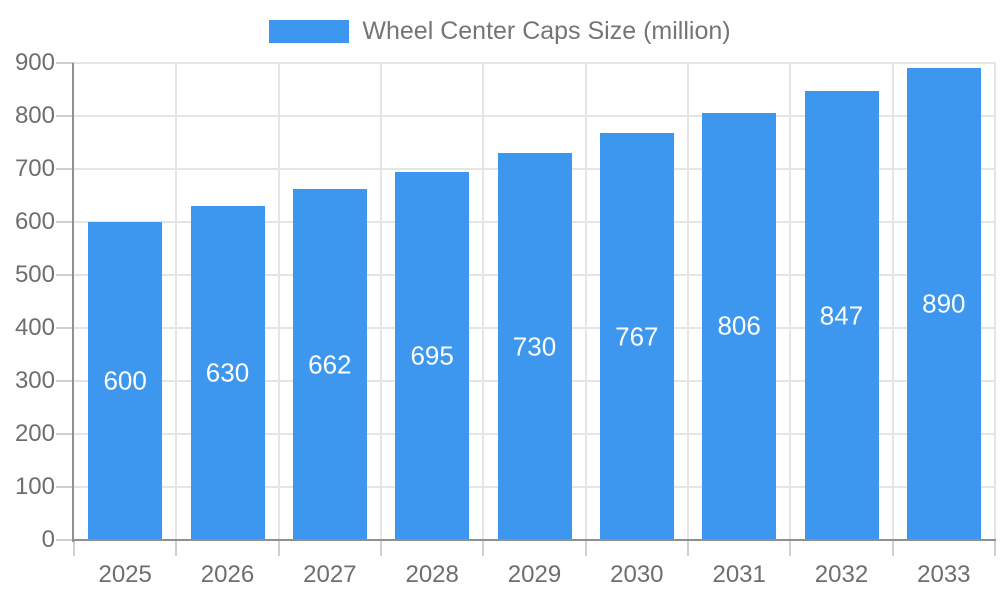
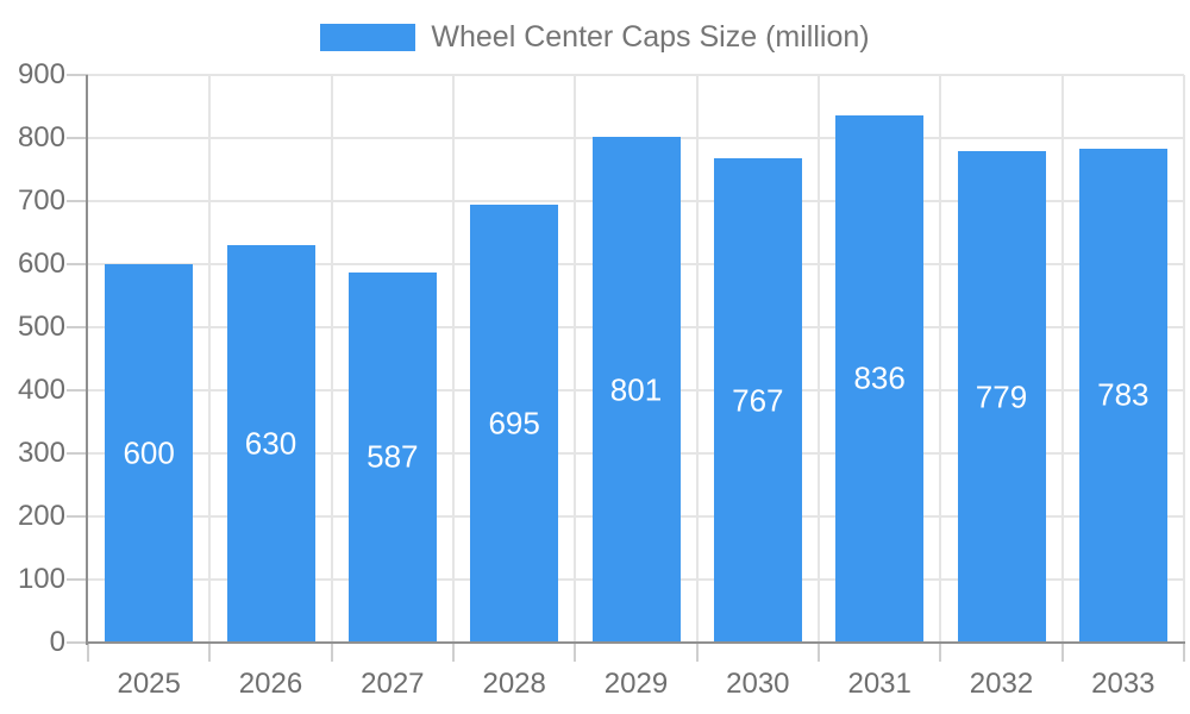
2027: 662 -> 587
2029: 730 -> 801
2031: 806 -> 836
2032: 847 -> 779
2033: 890 -> 783
